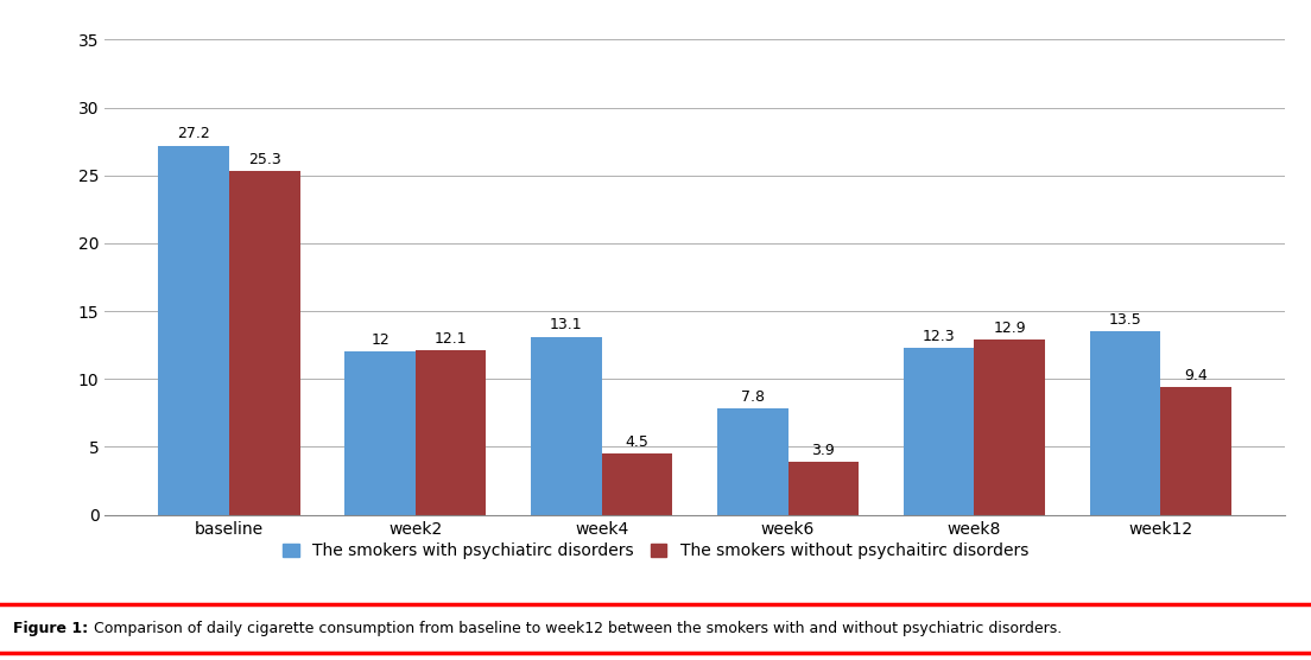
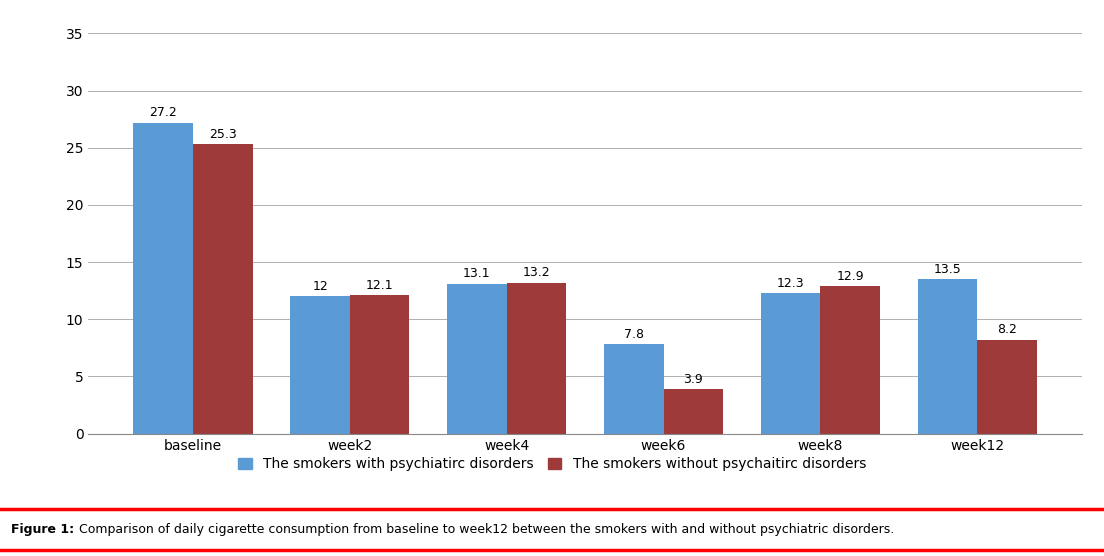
The smokers without psychaitirc disorders/week4: 4.5 -> 13.2
The smokers without psychaitirc disorders/week12: 9.4 -> 8.2
